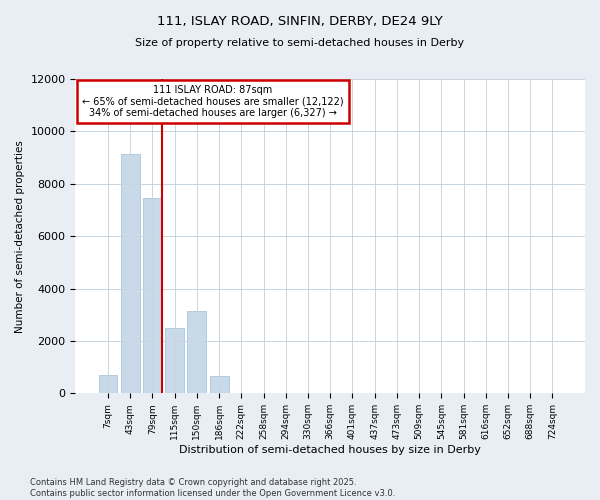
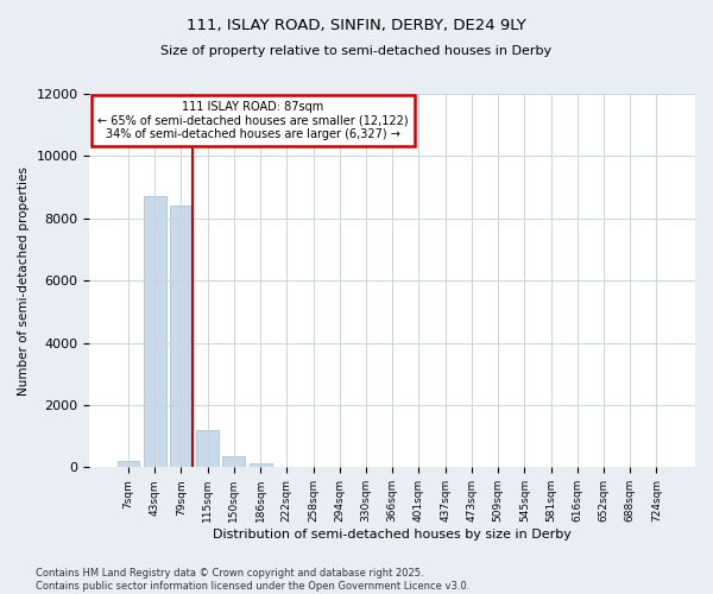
7sqm: 700 -> 200
43sqm: 9150 -> 8700
79sqm: 7450 -> 8400
115sqm: 2500 -> 1200
150sqm: 3150 -> 350
186sqm: 650 -> 120
